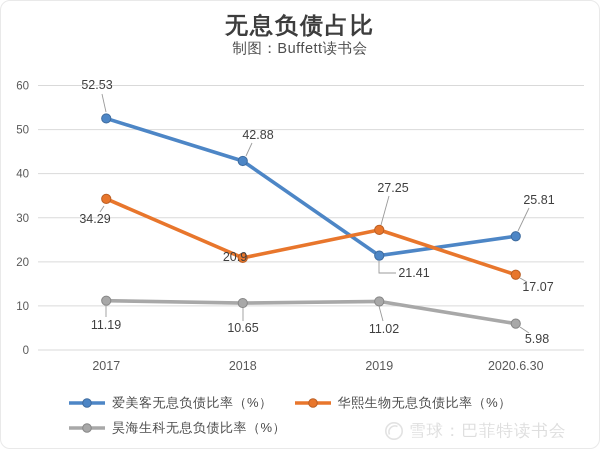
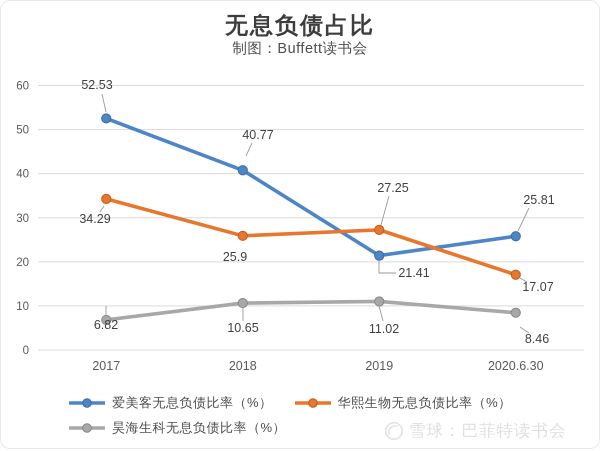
昊海生科无息负债比率（%）/2017: 11.19 -> 6.82
爱美客无息负债比率（%）/2018: 42.88 -> 40.77
华熙生物无息负债比率（%）/2018: 20.9 -> 25.9
昊海生科无息负债比率（%）/2020.6.30: 5.98 -> 8.46
